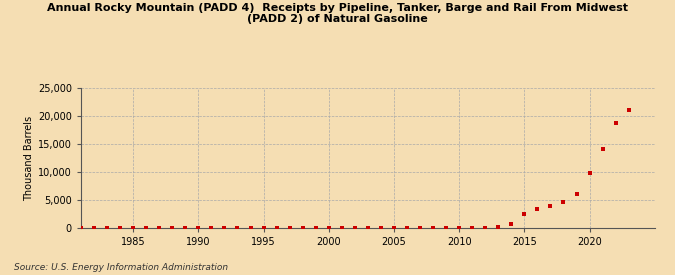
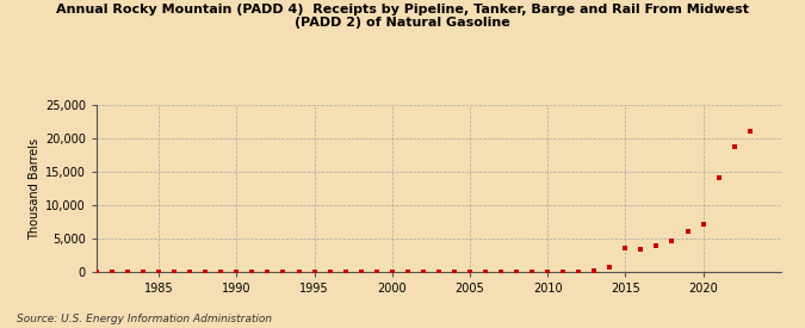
2015: 2,600 -> 3,600
2020: 9,800 -> 7,200
